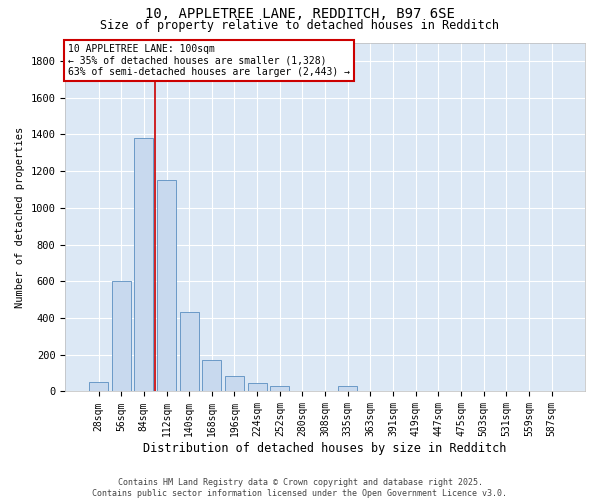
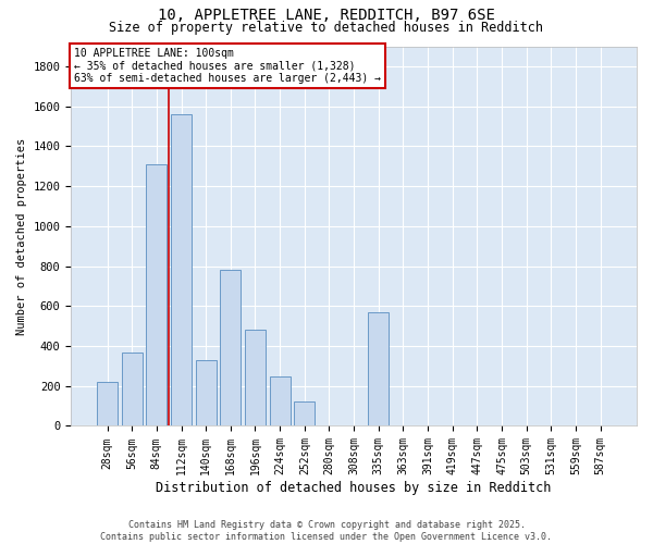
28sqm: 50 -> 220
56sqm: 600 -> 370
84sqm: 1380 -> 1310
112sqm: 1150 -> 1560
140sqm: 430 -> 330
168sqm: 170 -> 780
196sqm: 80 -> 480
224sqm: 40 -> 250
252sqm: 30 -> 120
335sqm: 30 -> 570
